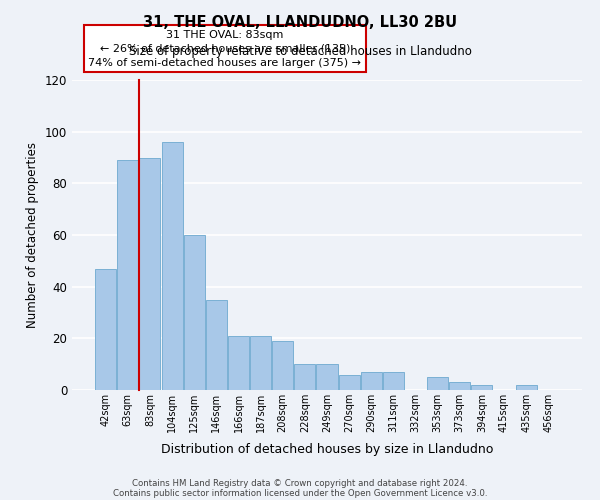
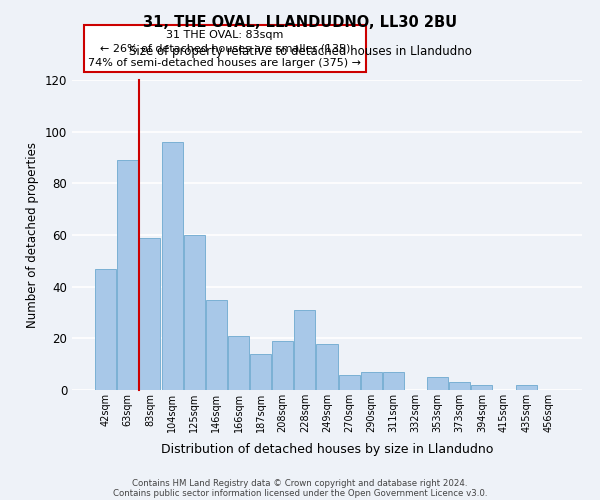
83sqm: 90 -> 59
187sqm: 21 -> 14
228sqm: 10 -> 31
249sqm: 10 -> 18
